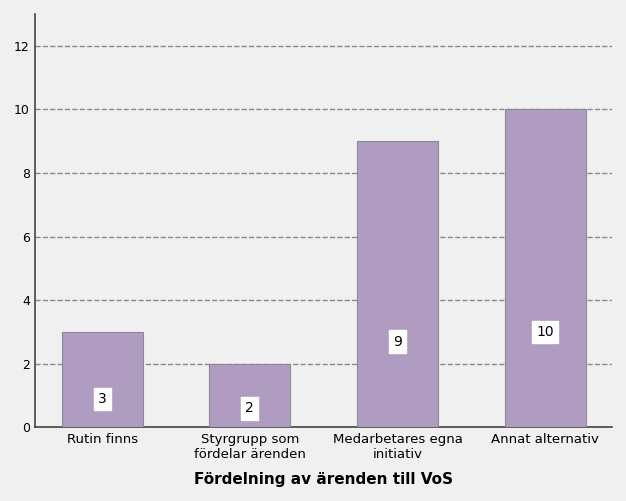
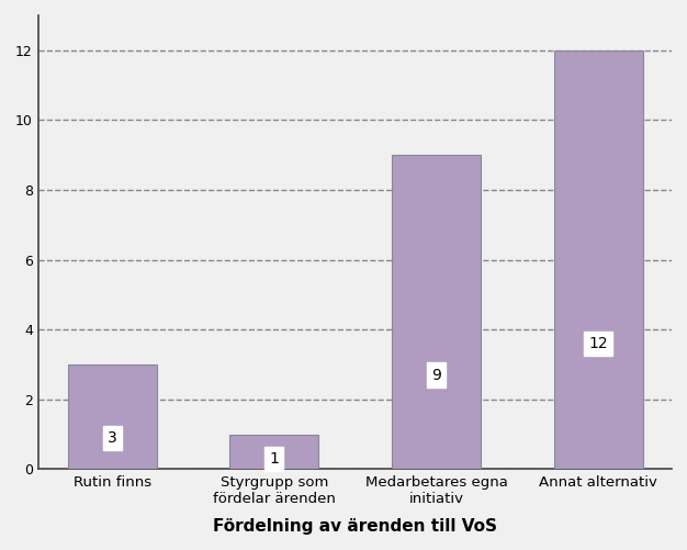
Styrgrupp som fördelar ärenden: 2 -> 1
Annat alternativ: 10 -> 12
